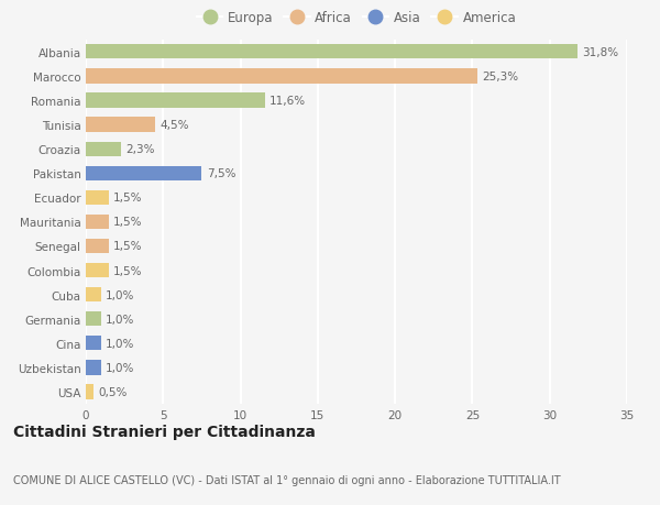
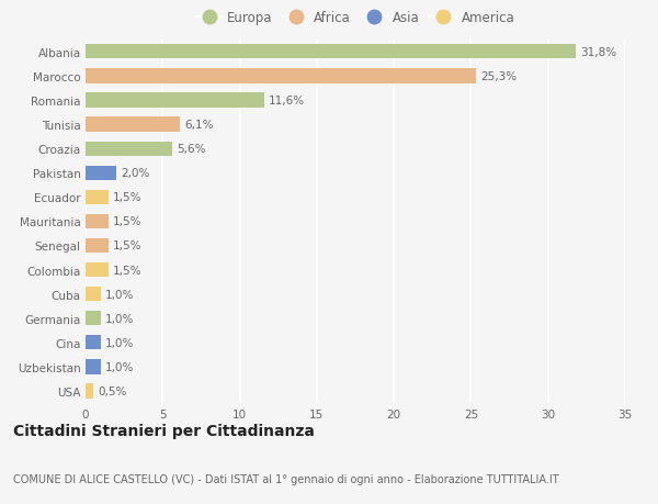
Tunisia: 4,5% -> 6,1%
Croazia: 2,3% -> 5,6%
Pakistan: 7,5% -> 2,0%
